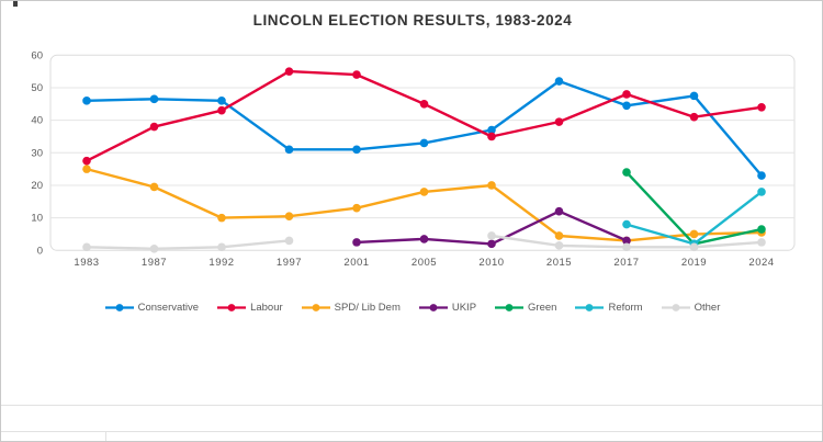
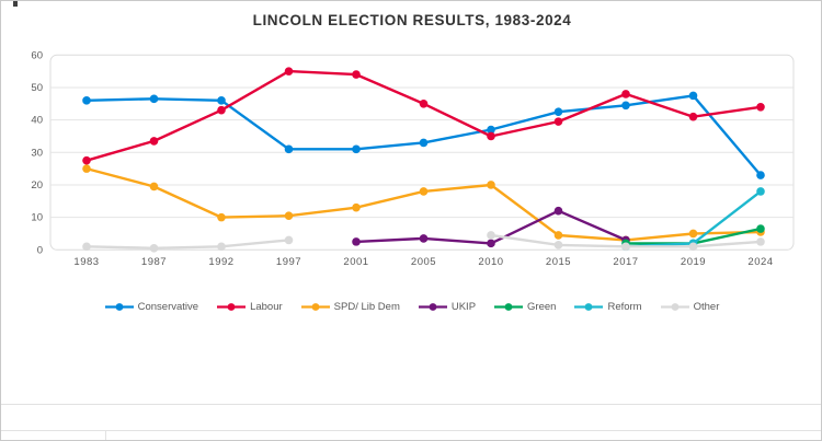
Labour/1987: 38 -> 34
Conservative/2015: 52 -> 42
Green/2017: 24 -> 2
Reform/2017: 8 -> 1
